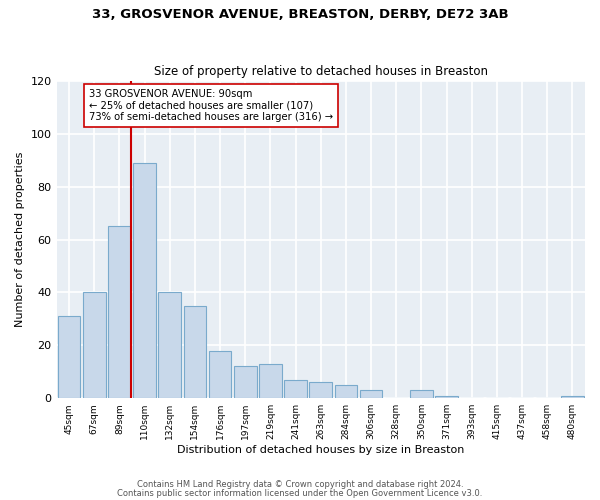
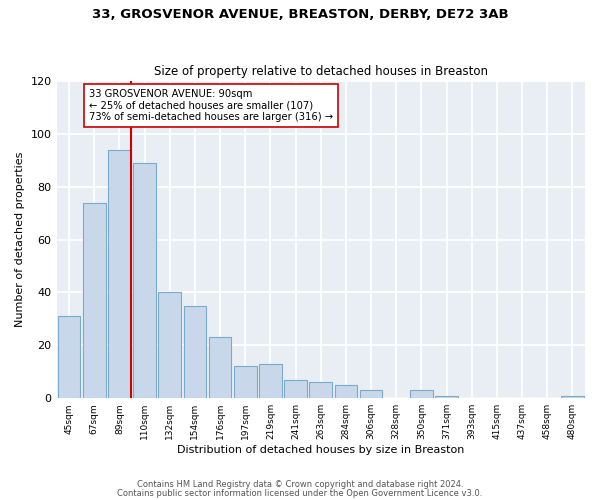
67sqm: 40 -> 74
89sqm: 65 -> 94
176sqm: 18 -> 23
